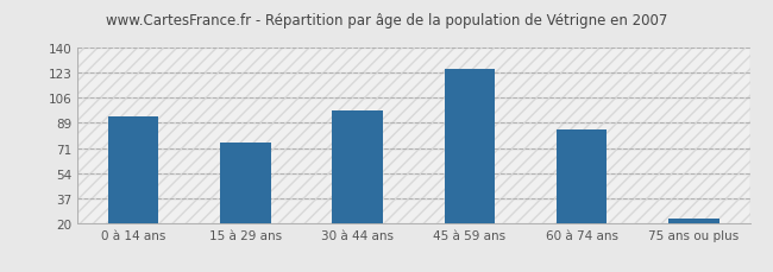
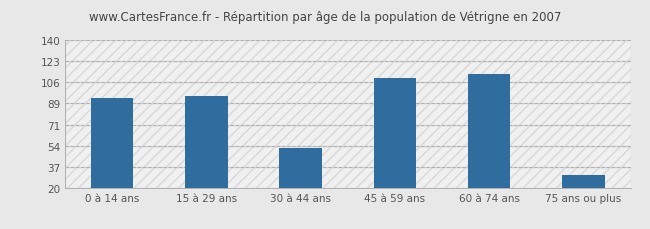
15 à 29 ans: 75 -> 95
30 à 44 ans: 97 -> 52
45 à 59 ans: 126 -> 109
60 à 74 ans: 84 -> 113
75 ans ou plus: 23 -> 30
